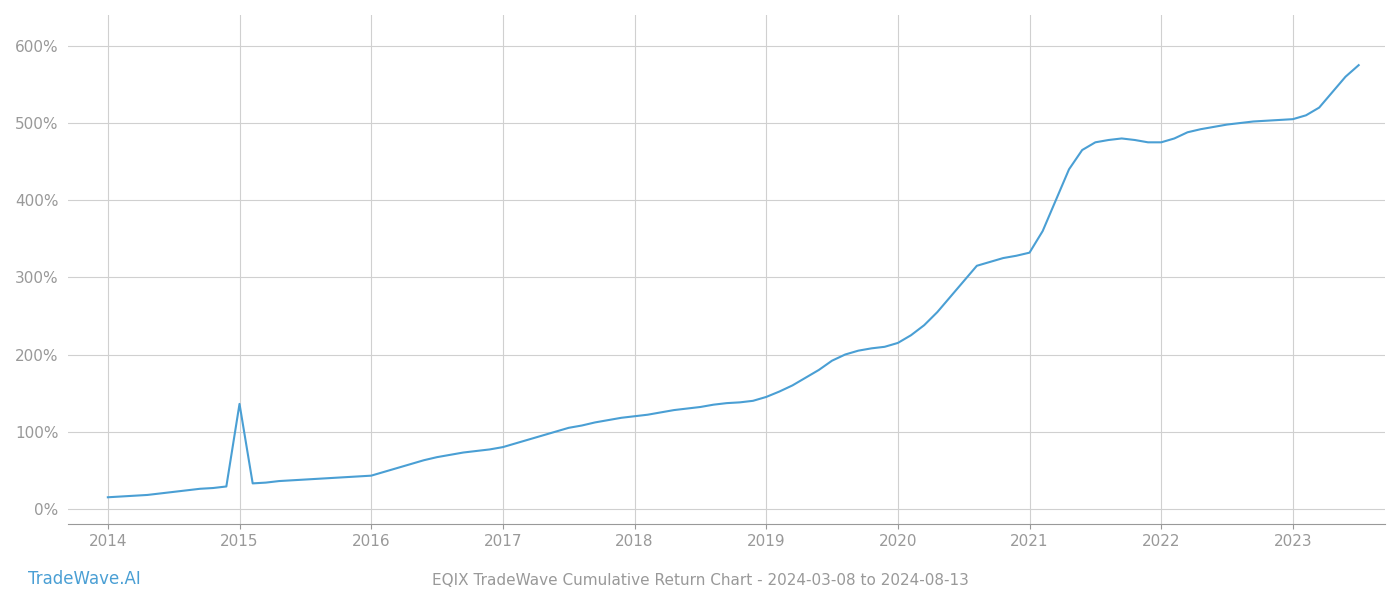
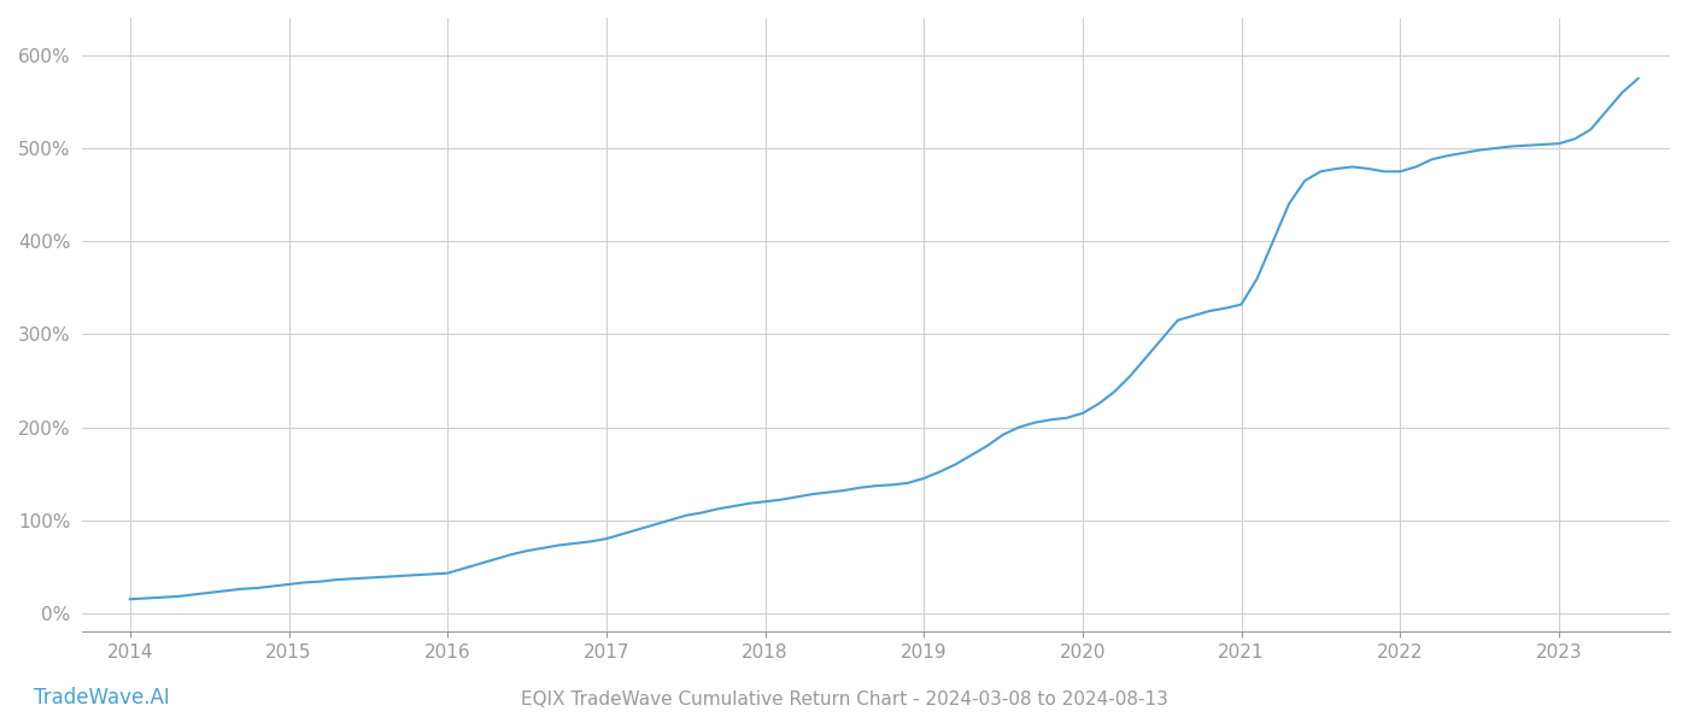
2015: 136% -> 31%
